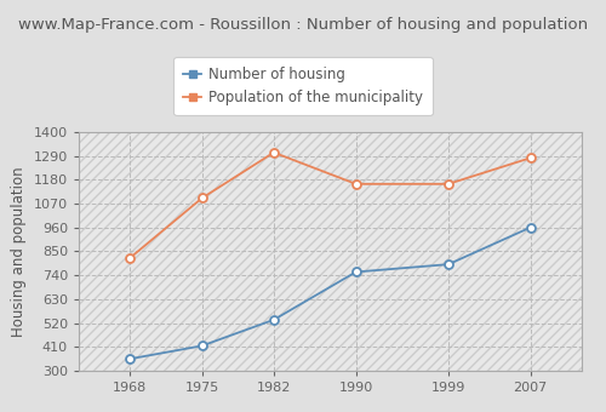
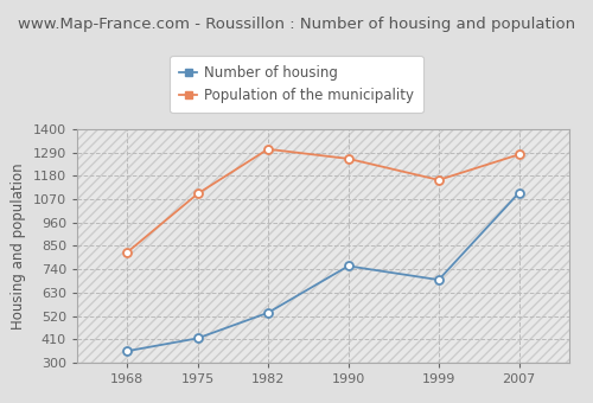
Population of the municipality/1990: 1160 -> 1260
Number of housing/1999: 790 -> 690
Number of housing/2007: 960 -> 1100
